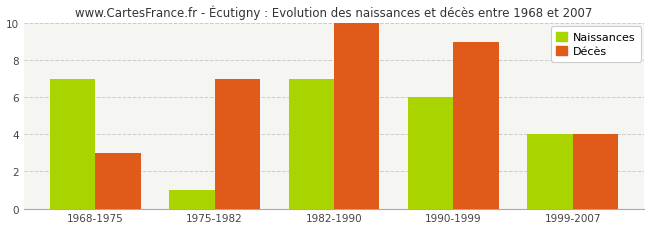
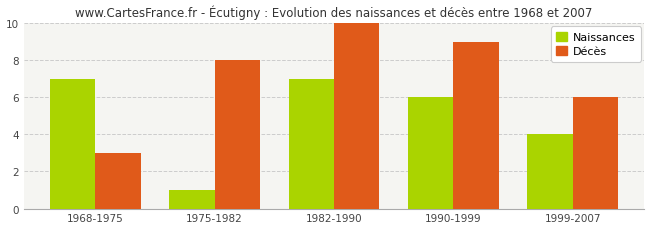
Décès/1975-1982: 7 -> 8
Décès/1999-2007: 4 -> 6
